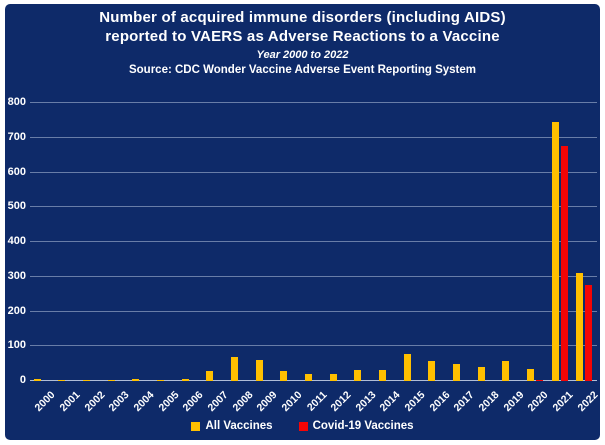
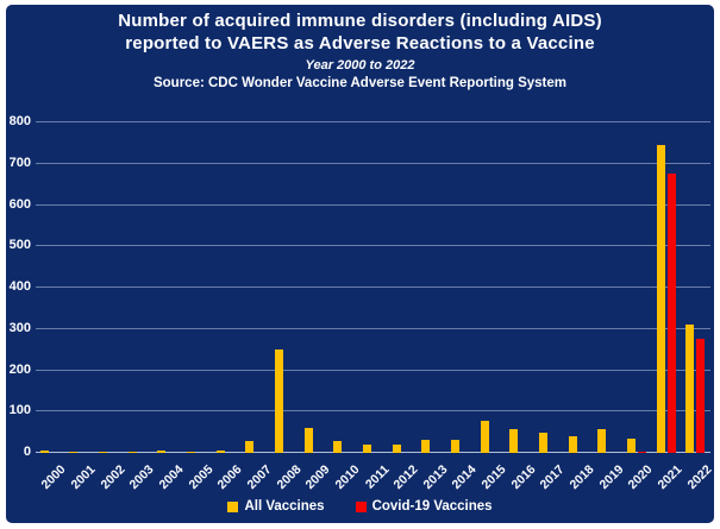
All Vaccines/2008: 70 -> 250
